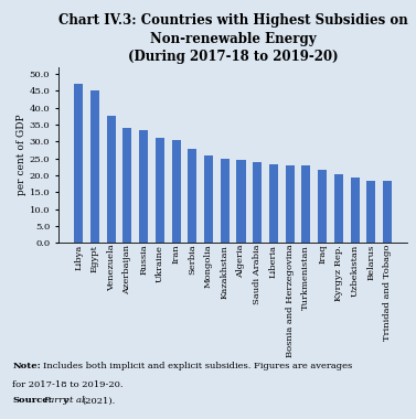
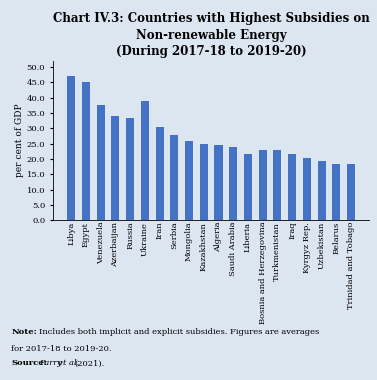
Ukraine: 31.2 -> 39.0
Liberia: 23.2 -> 21.5
